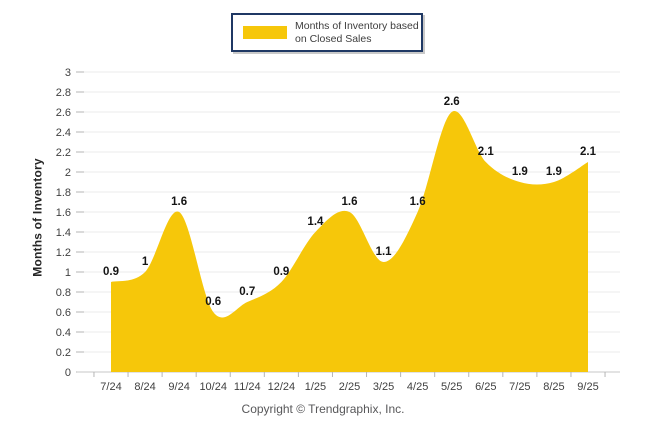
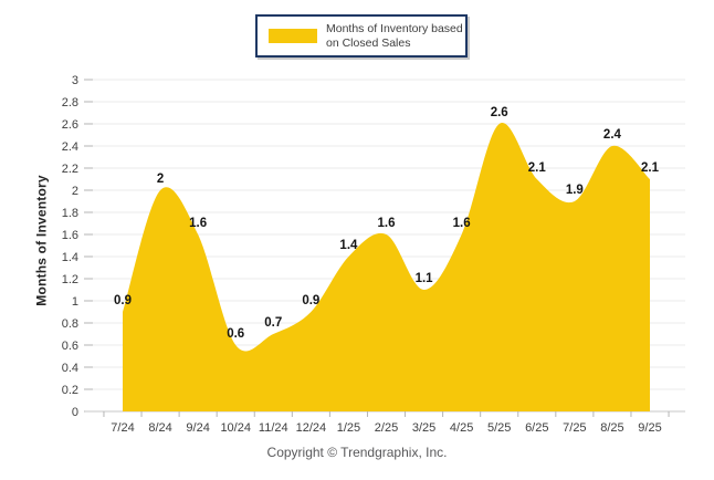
8/24: 1 -> 2
8/25: 1.9 -> 2.4
